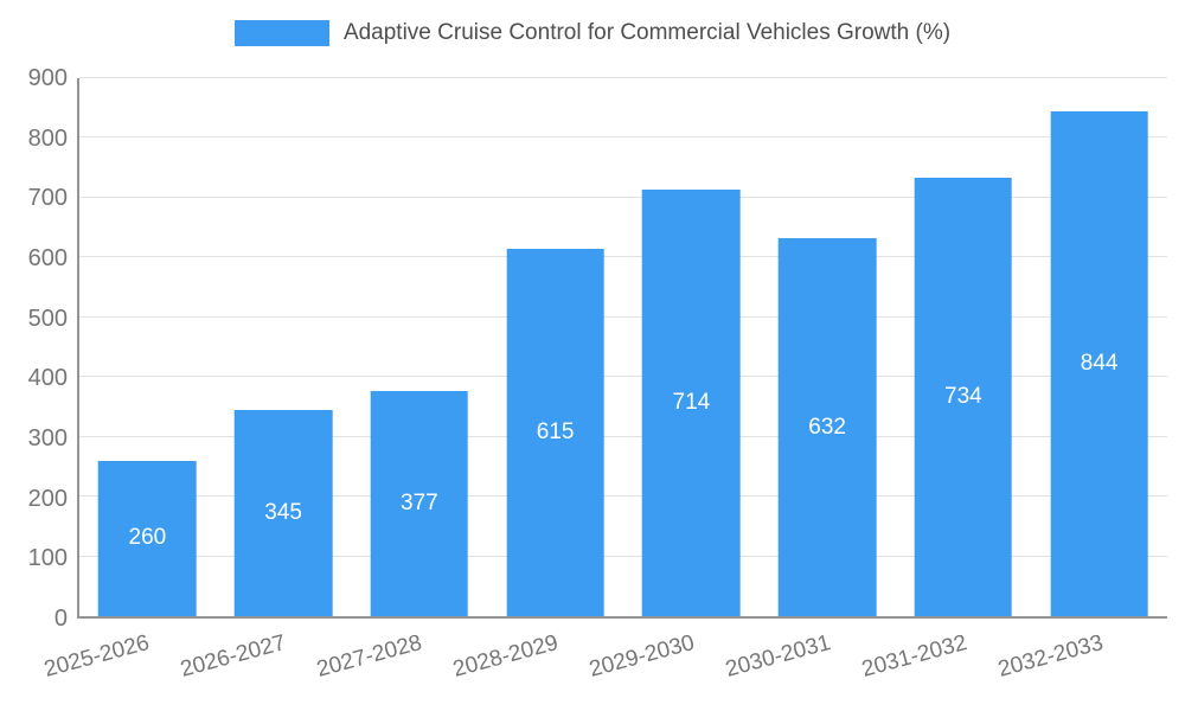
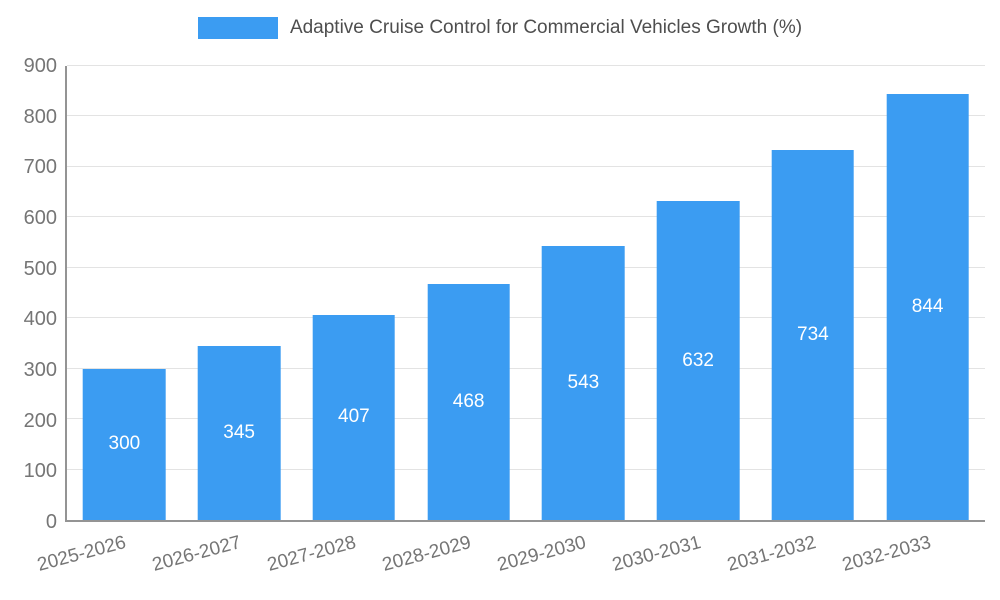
2025-2026: 260 -> 300
2027-2028: 377 -> 407
2028-2029: 615 -> 468
2029-2030: 714 -> 543
